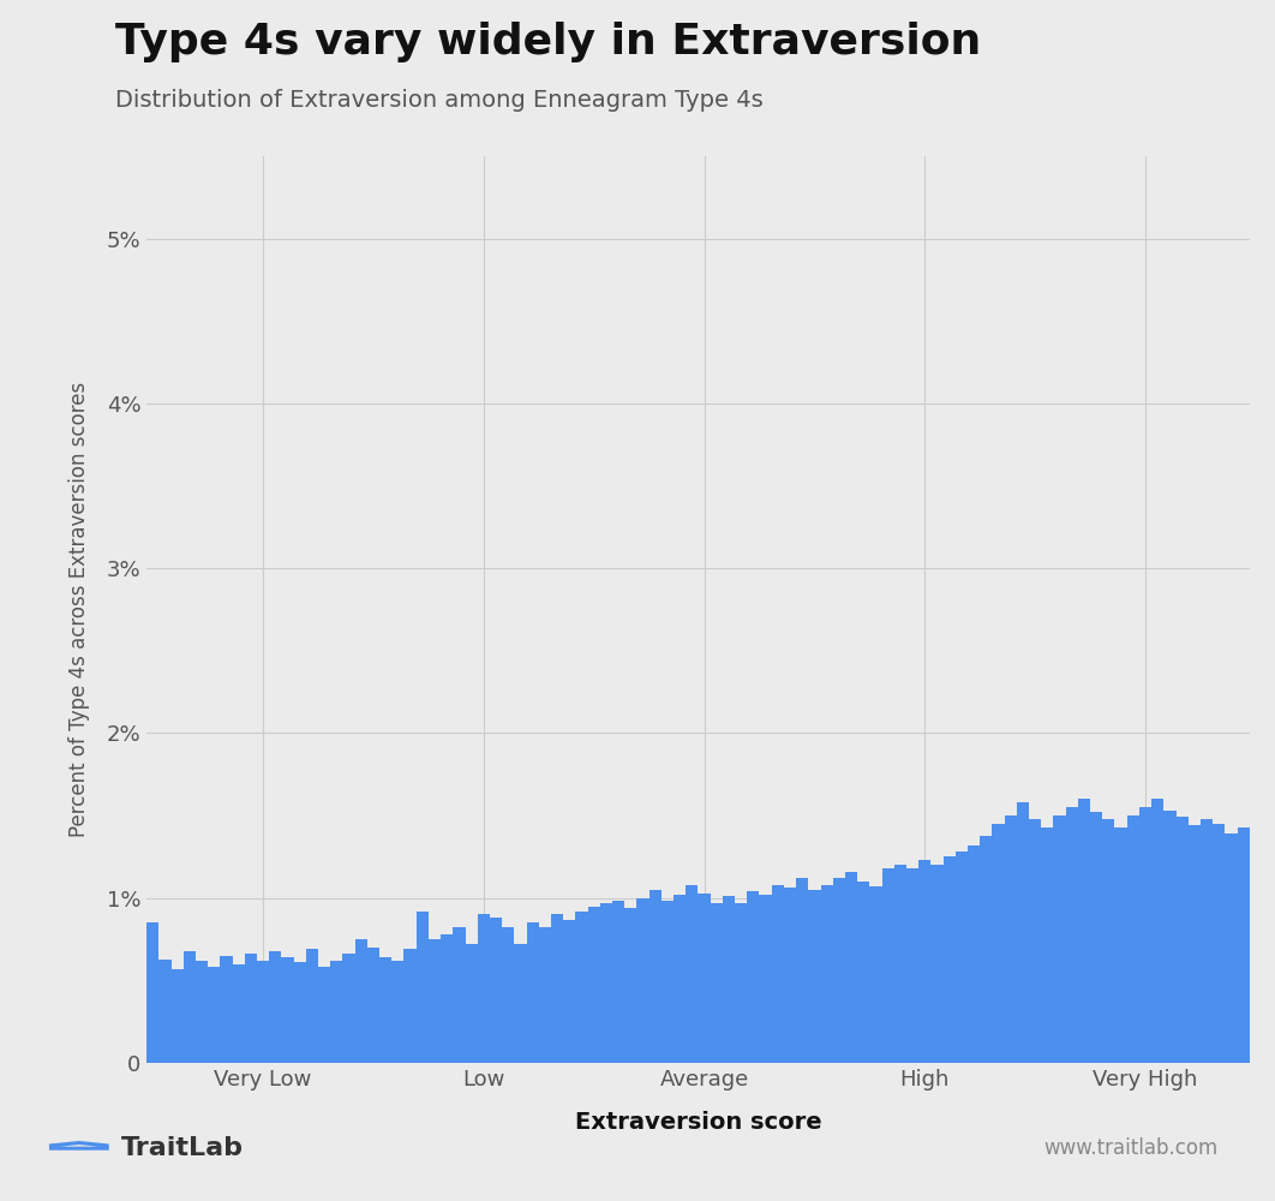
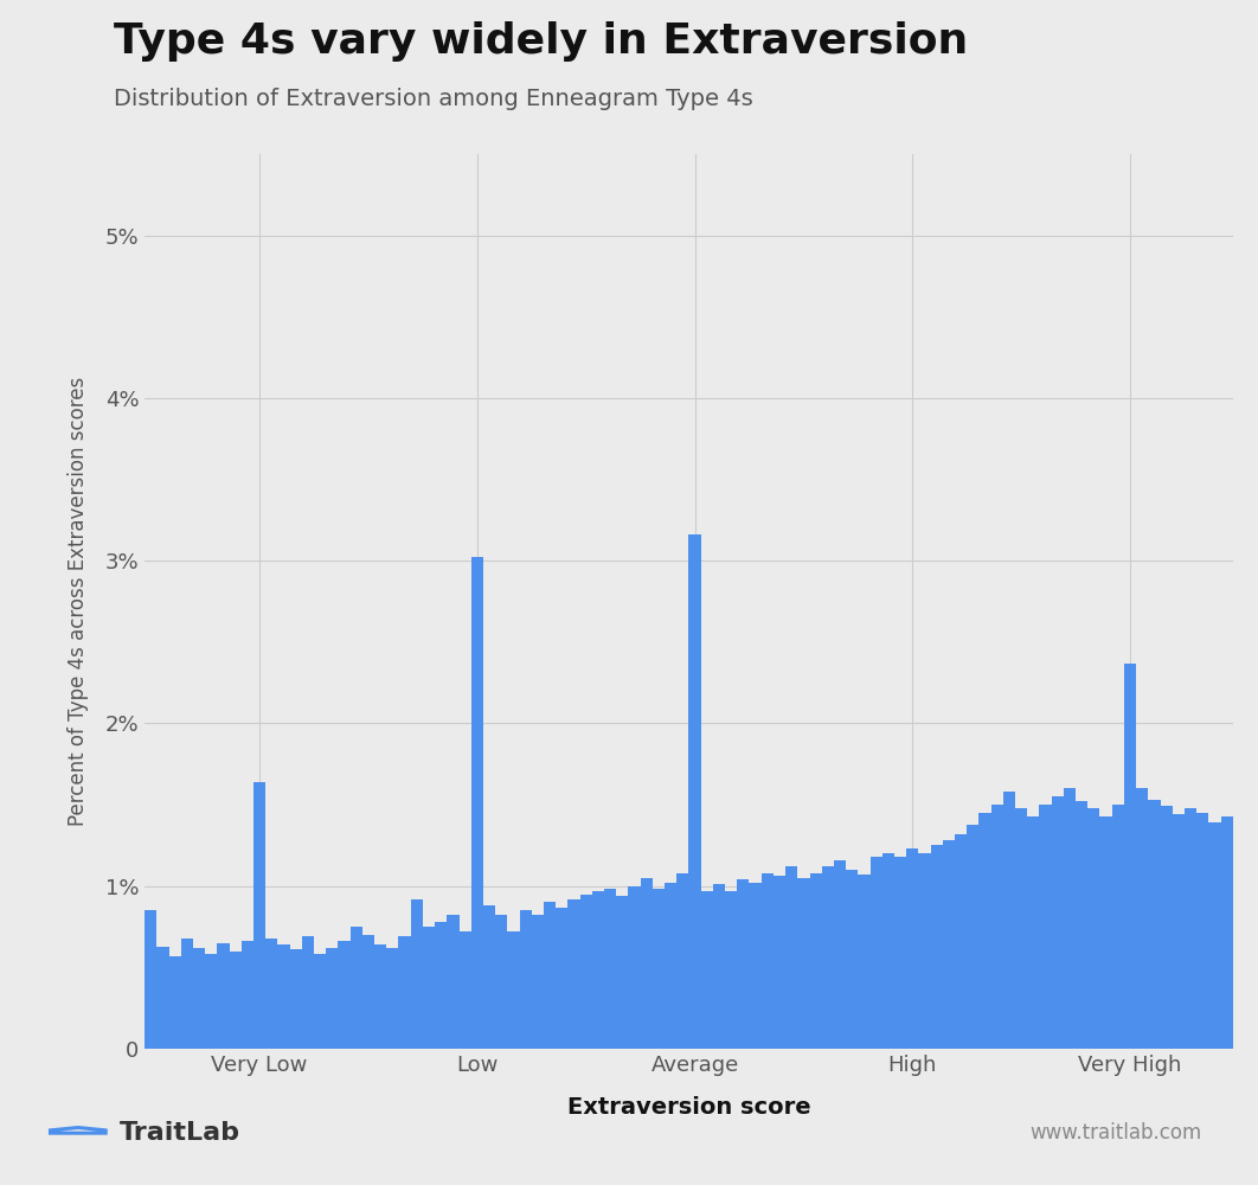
Very Low: 0.62% -> 1.64%
Low: 0.90% -> 3.02%
Average: 1.03% -> 3.16%
Very High: 1.55% -> 2.37%
